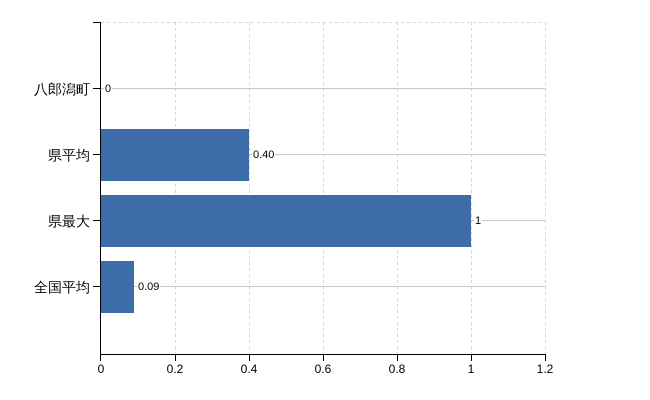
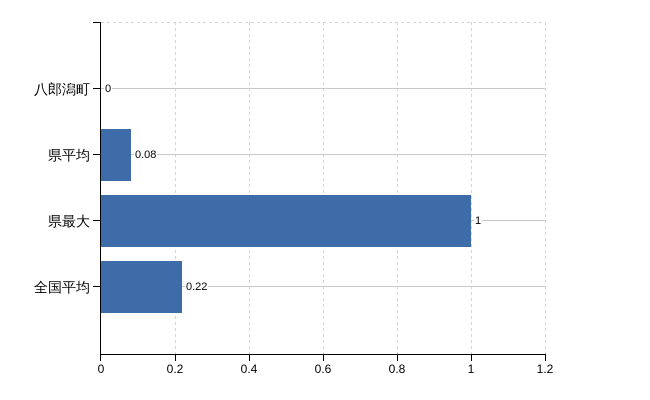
県平均: 0.40 -> 0.08
全国平均: 0.09 -> 0.22
